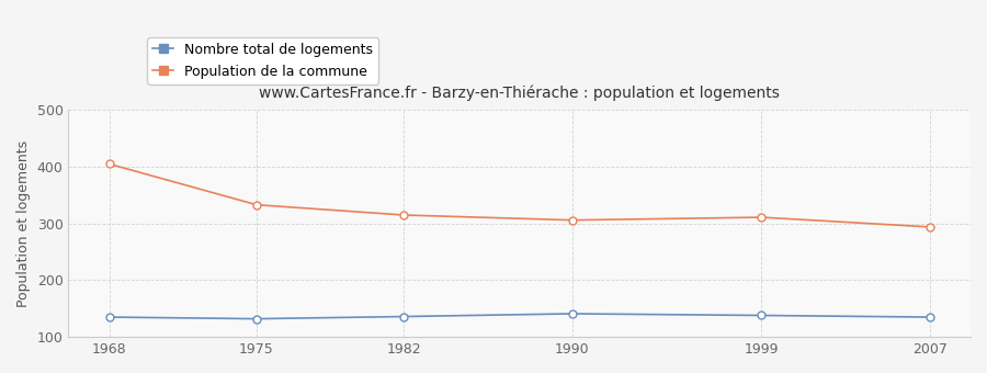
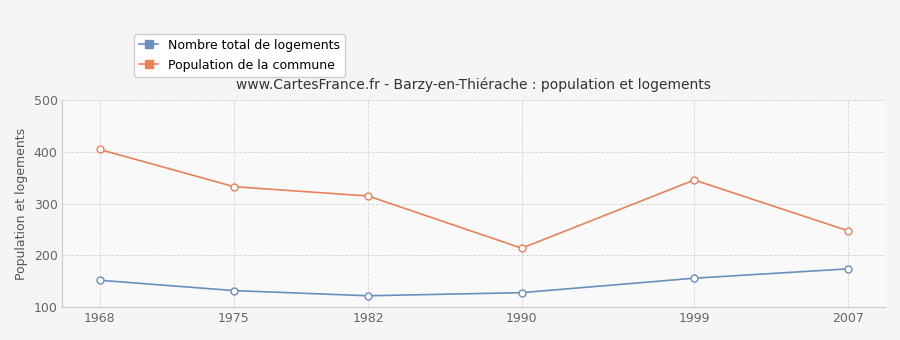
Nombre total de logements/1968: 135 -> 152
Nombre total de logements/1982: 136 -> 122
Nombre total de logements/1990: 141 -> 128
Population de la commune/1990: 306 -> 214
Nombre total de logements/1999: 138 -> 156
Population de la commune/1999: 311 -> 346
Nombre total de logements/2007: 135 -> 174
Population de la commune/2007: 294 -> 248
